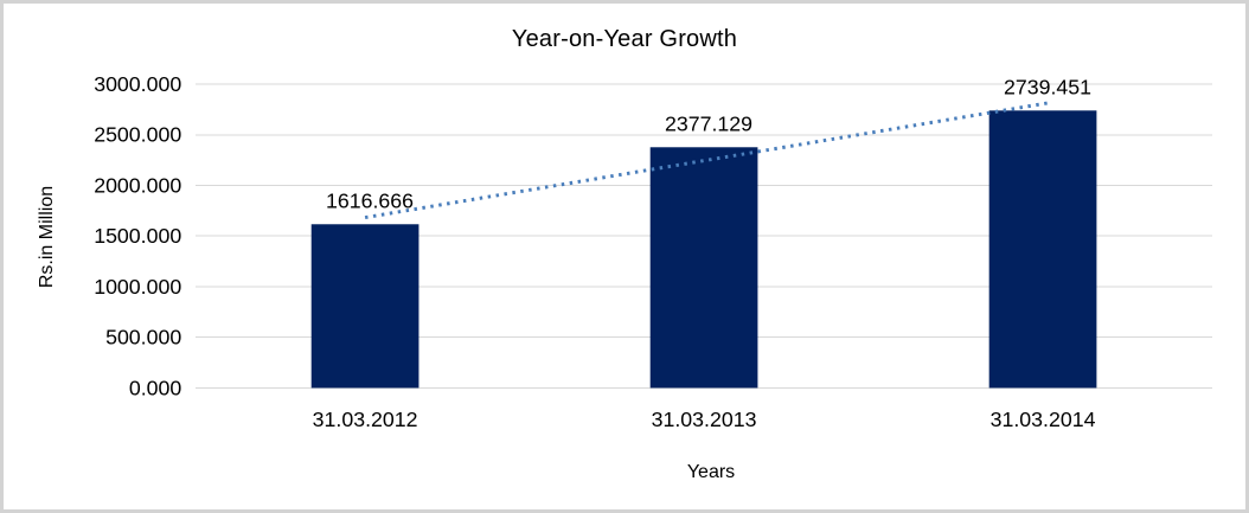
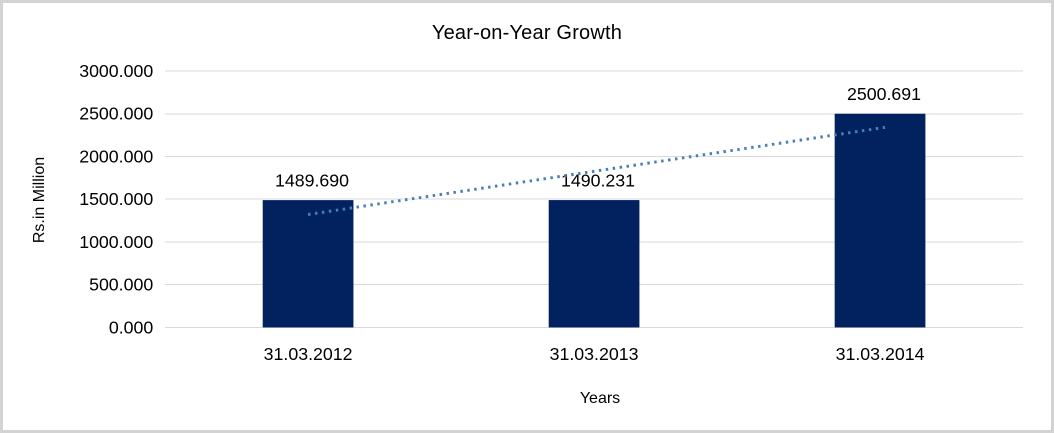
31.03.2012: 1616.666 -> 1489.690
31.03.2013: 2377.129 -> 1490.231
31.03.2014: 2739.451 -> 2500.691
